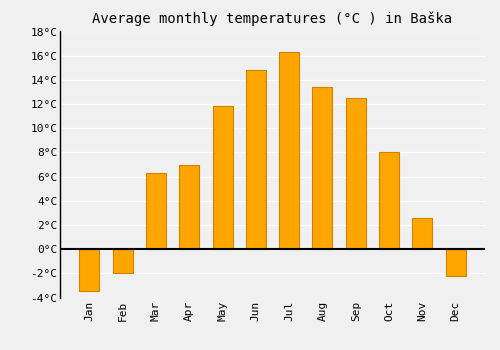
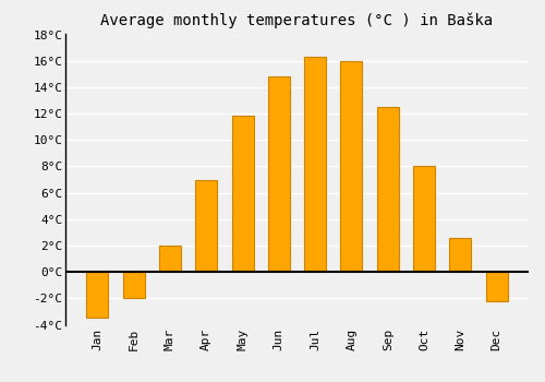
Mar: 6.3°C -> 2.0°C
Aug: 13.4°C -> 16.0°C
